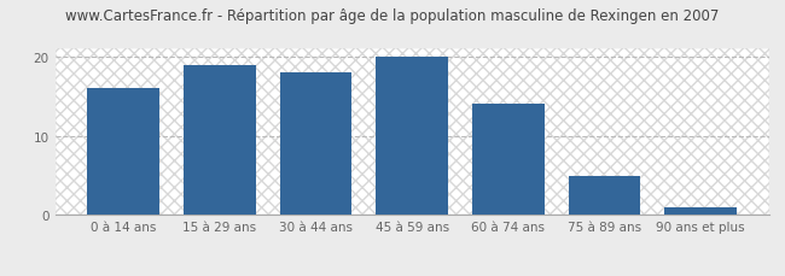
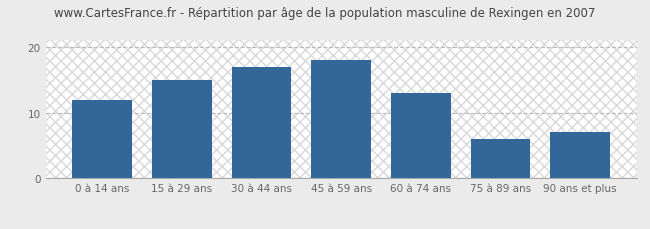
0 à 14 ans: 16 -> 12
15 à 29 ans: 19 -> 15
30 à 44 ans: 18 -> 17
45 à 59 ans: 20 -> 18
60 à 74 ans: 14 -> 13
75 à 89 ans: 5 -> 6
90 ans et plus: 1 -> 7
